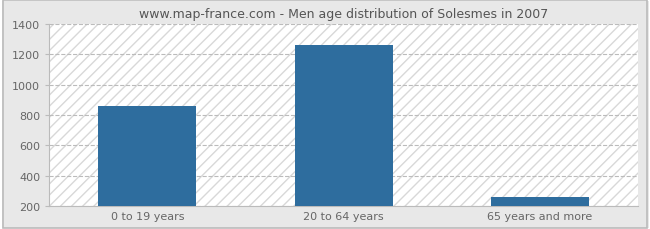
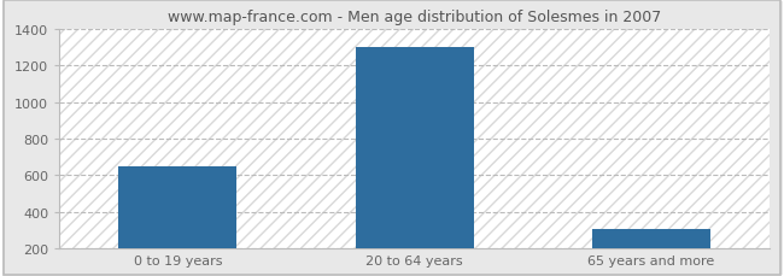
0 to 19 years: 860 -> 650
20 to 64 years: 1260 -> 1300
65 years and more: 260 -> 310
